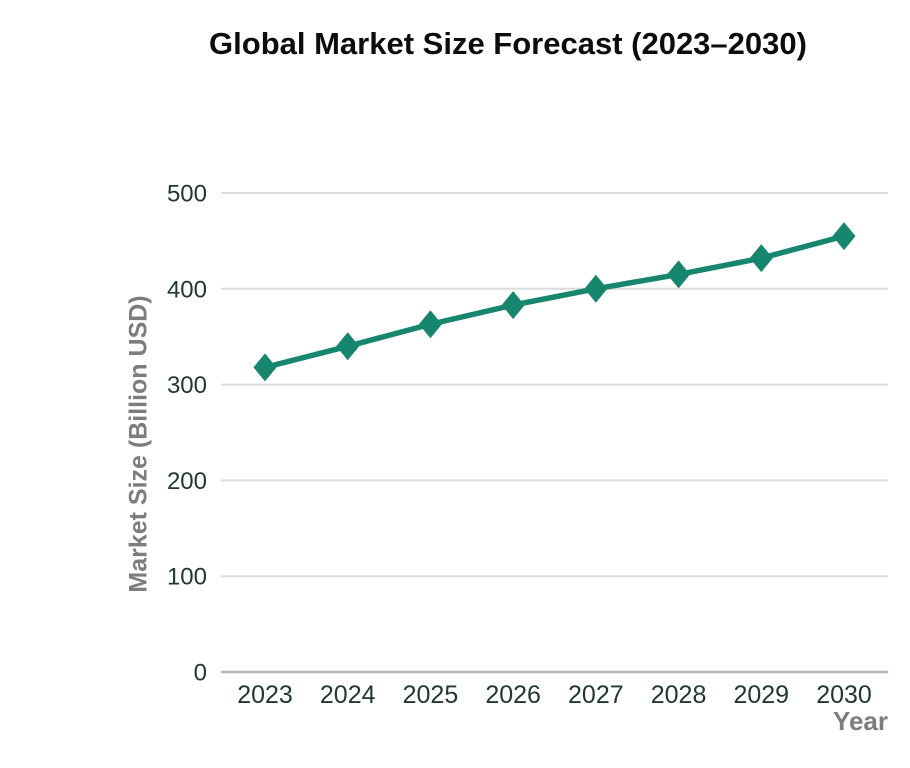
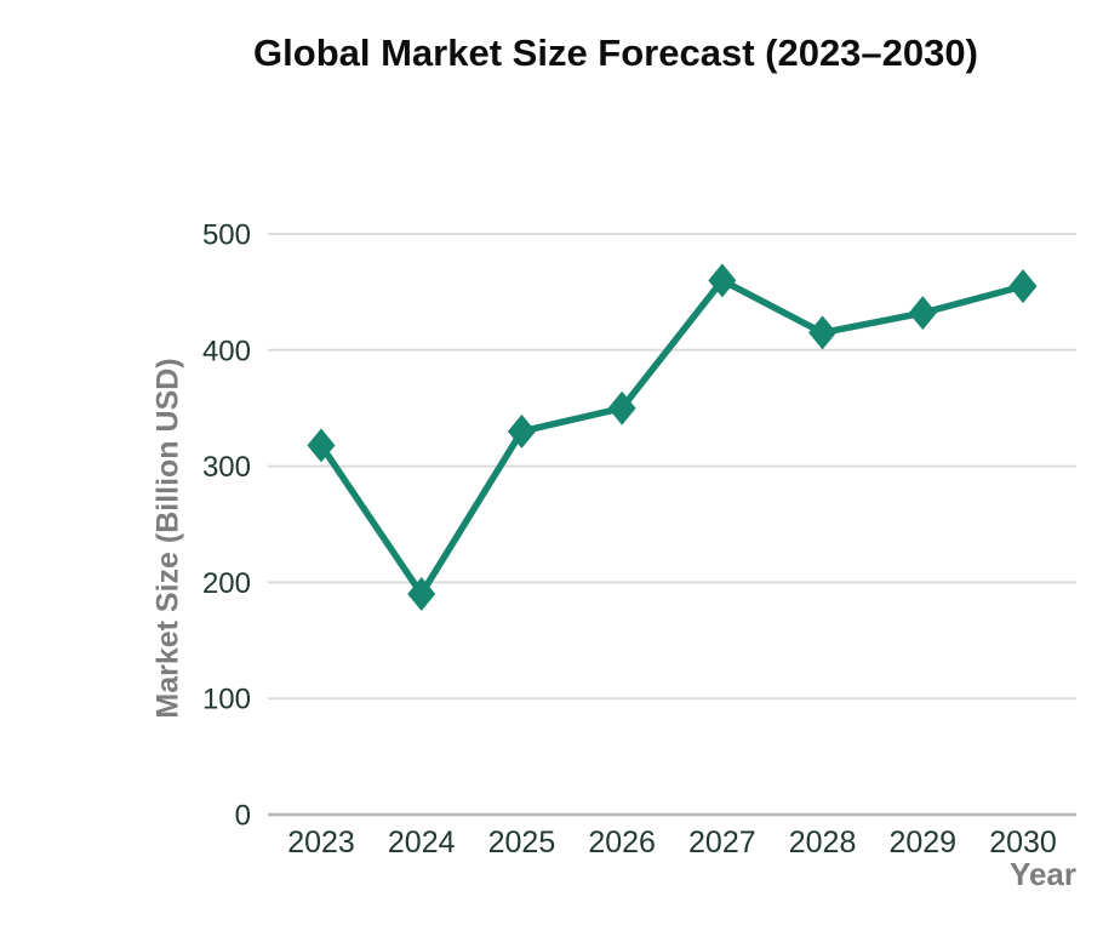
2024: 340 -> 190
2025: 360 -> 330
2026: 380 -> 350
2027: 400 -> 460
